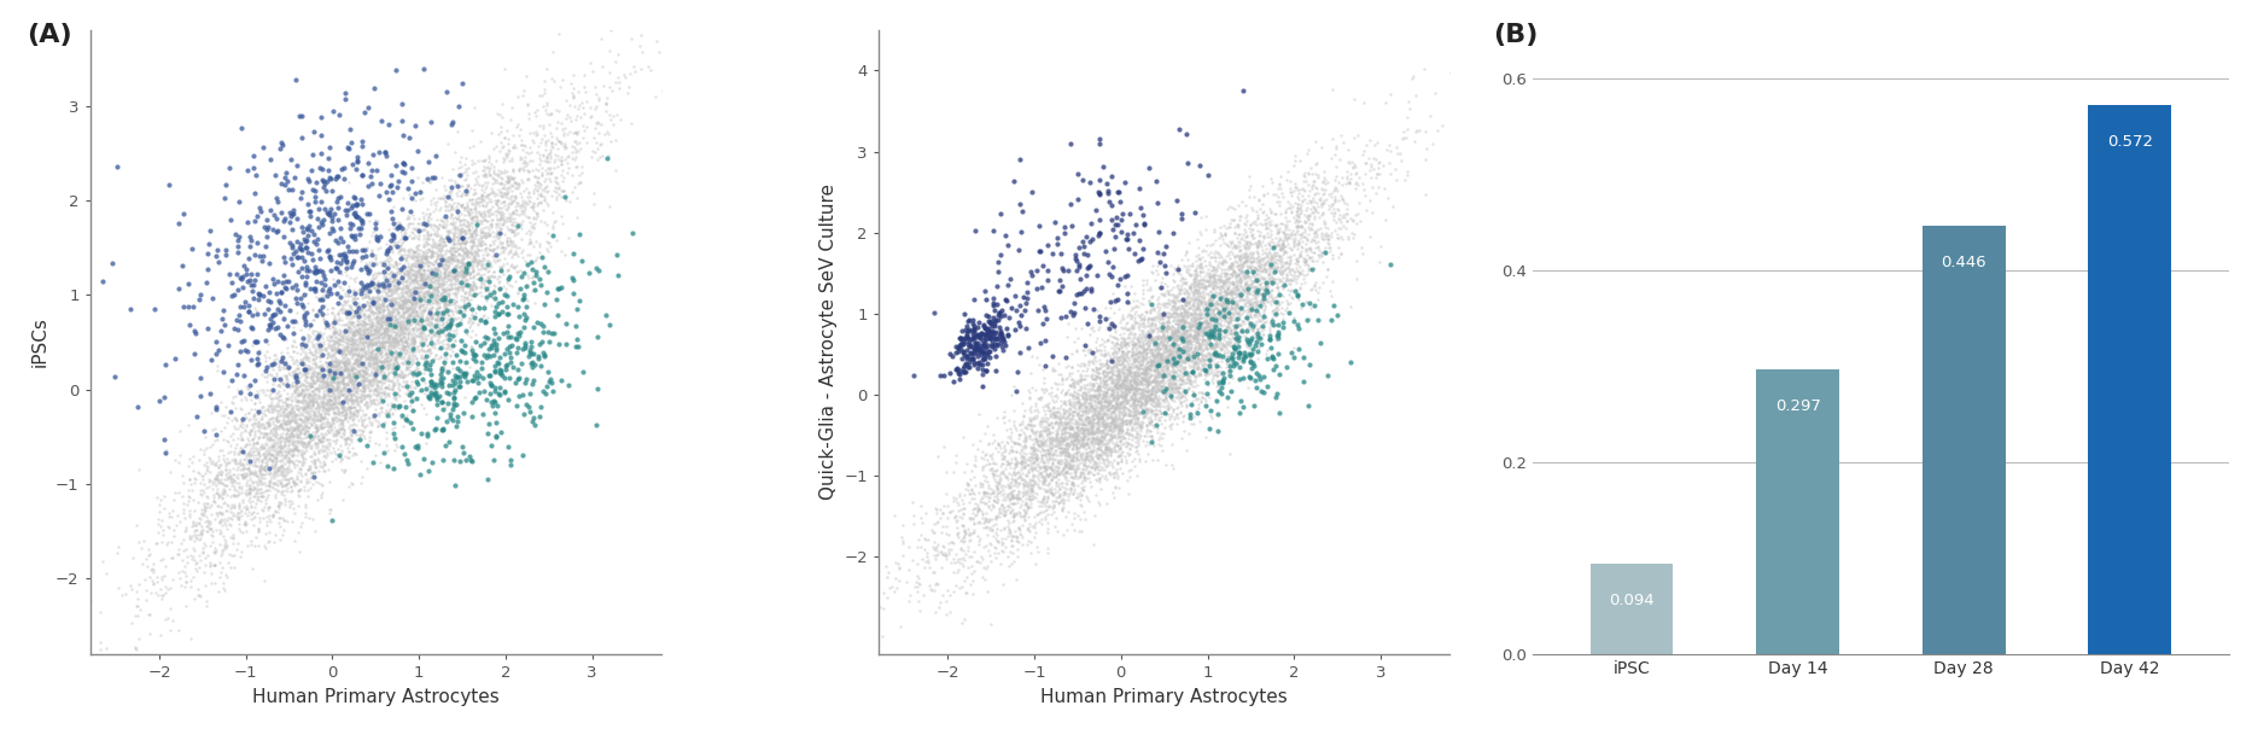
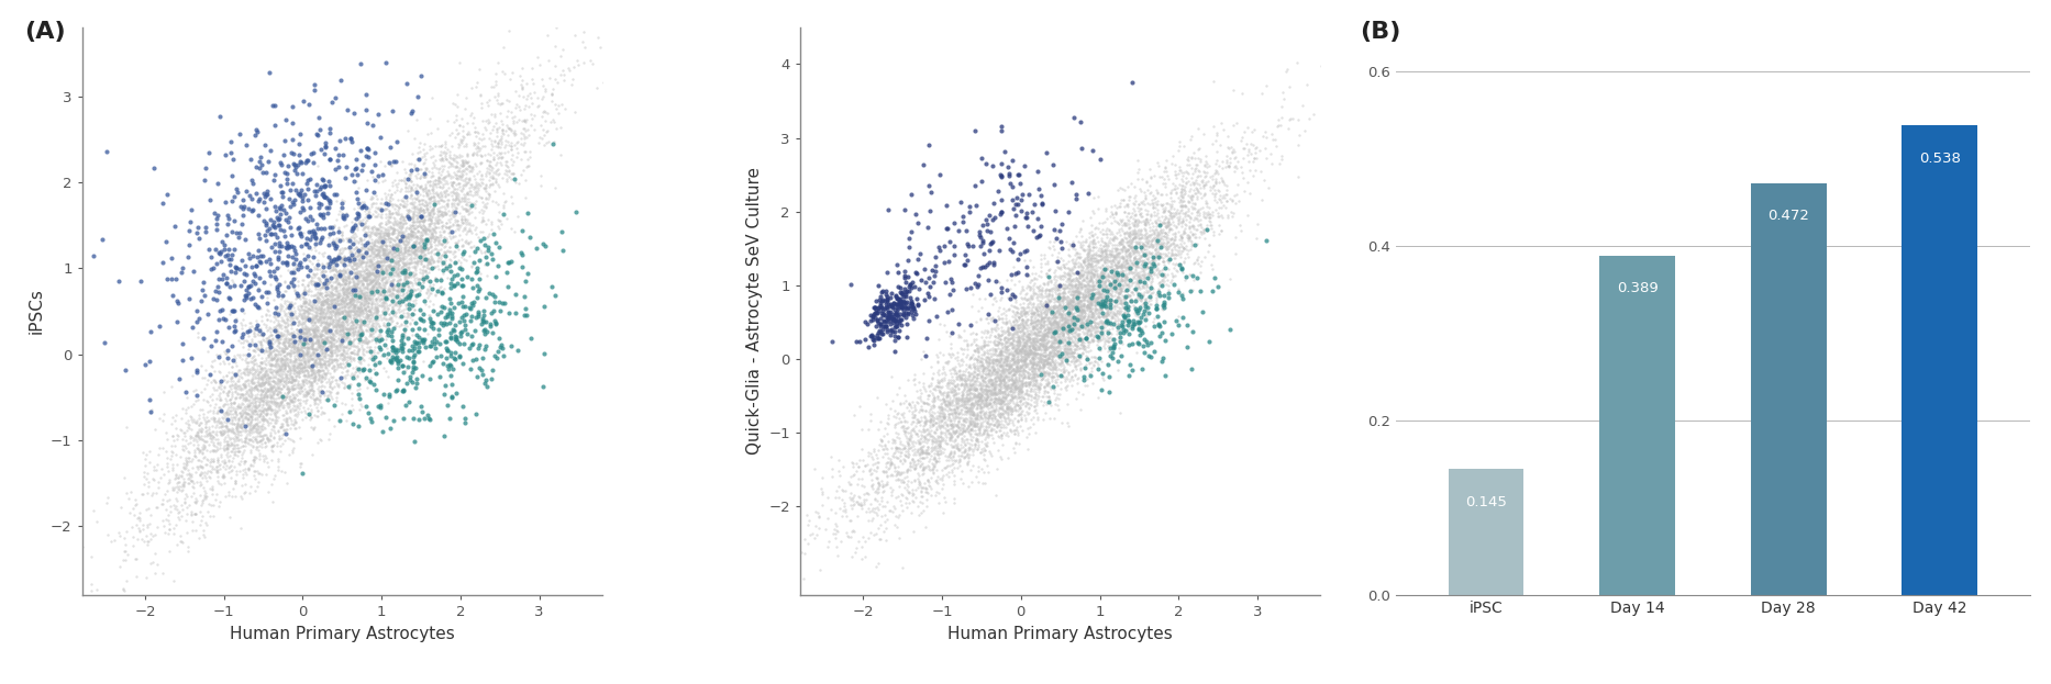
iPSC: 0.094 -> 0.145
Day 14: 0.297 -> 0.389
Day 28: 0.446 -> 0.472
Day 42: 0.572 -> 0.538
